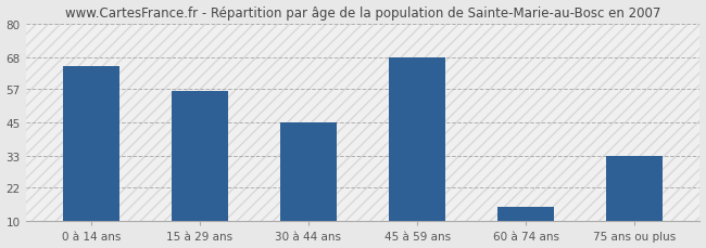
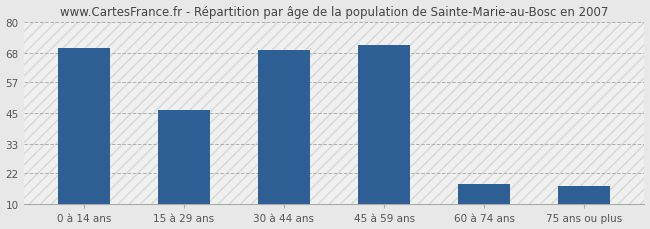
0 à 14 ans: 65 -> 70
15 à 29 ans: 56 -> 46
30 à 44 ans: 45 -> 69
45 à 59 ans: 68 -> 71
60 à 74 ans: 15 -> 18
75 ans ou plus: 33 -> 17
